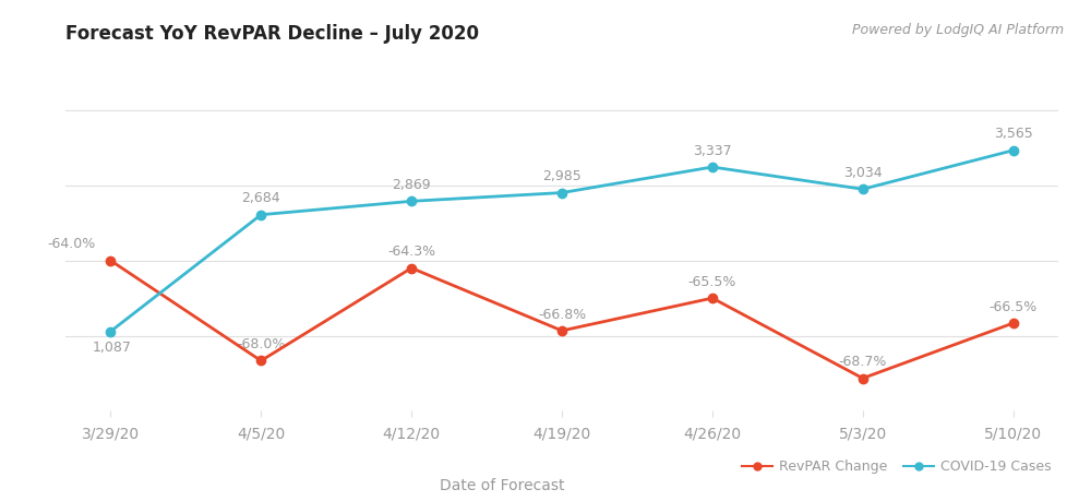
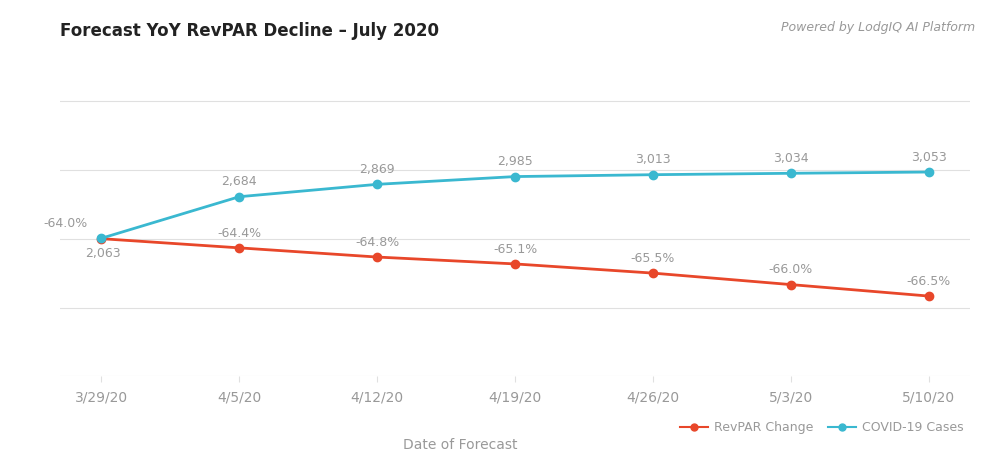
COVID-19 Cases/3/29/20: 1,087 -> 2,063
RevPAR Change/4/5/20: -68.0% -> -64.4%
RevPAR Change/4/12/20: -64.3% -> -64.8%
RevPAR Change/4/19/20: -66.8% -> -65.1%
COVID-19 Cases/4/26/20: 3,337 -> 3,013
RevPAR Change/5/3/20: -68.7% -> -66.0%
COVID-19 Cases/5/10/20: 3,565 -> 3,053
